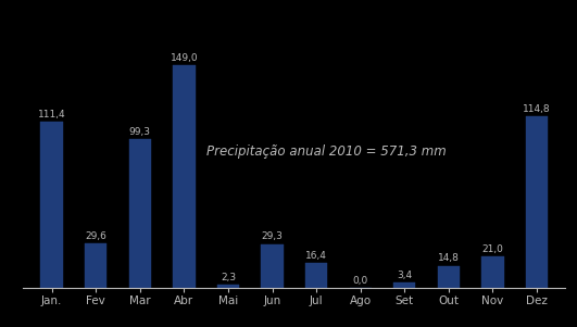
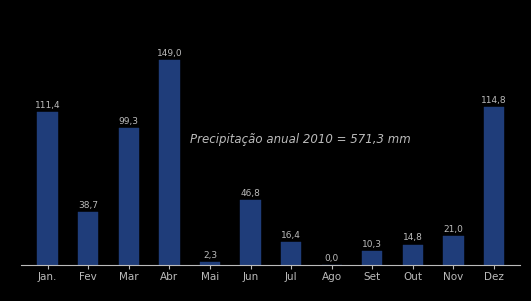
Fev: 29,6 -> 38,7
Jun: 29,3 -> 46,8
Set: 3,4 -> 10,3
